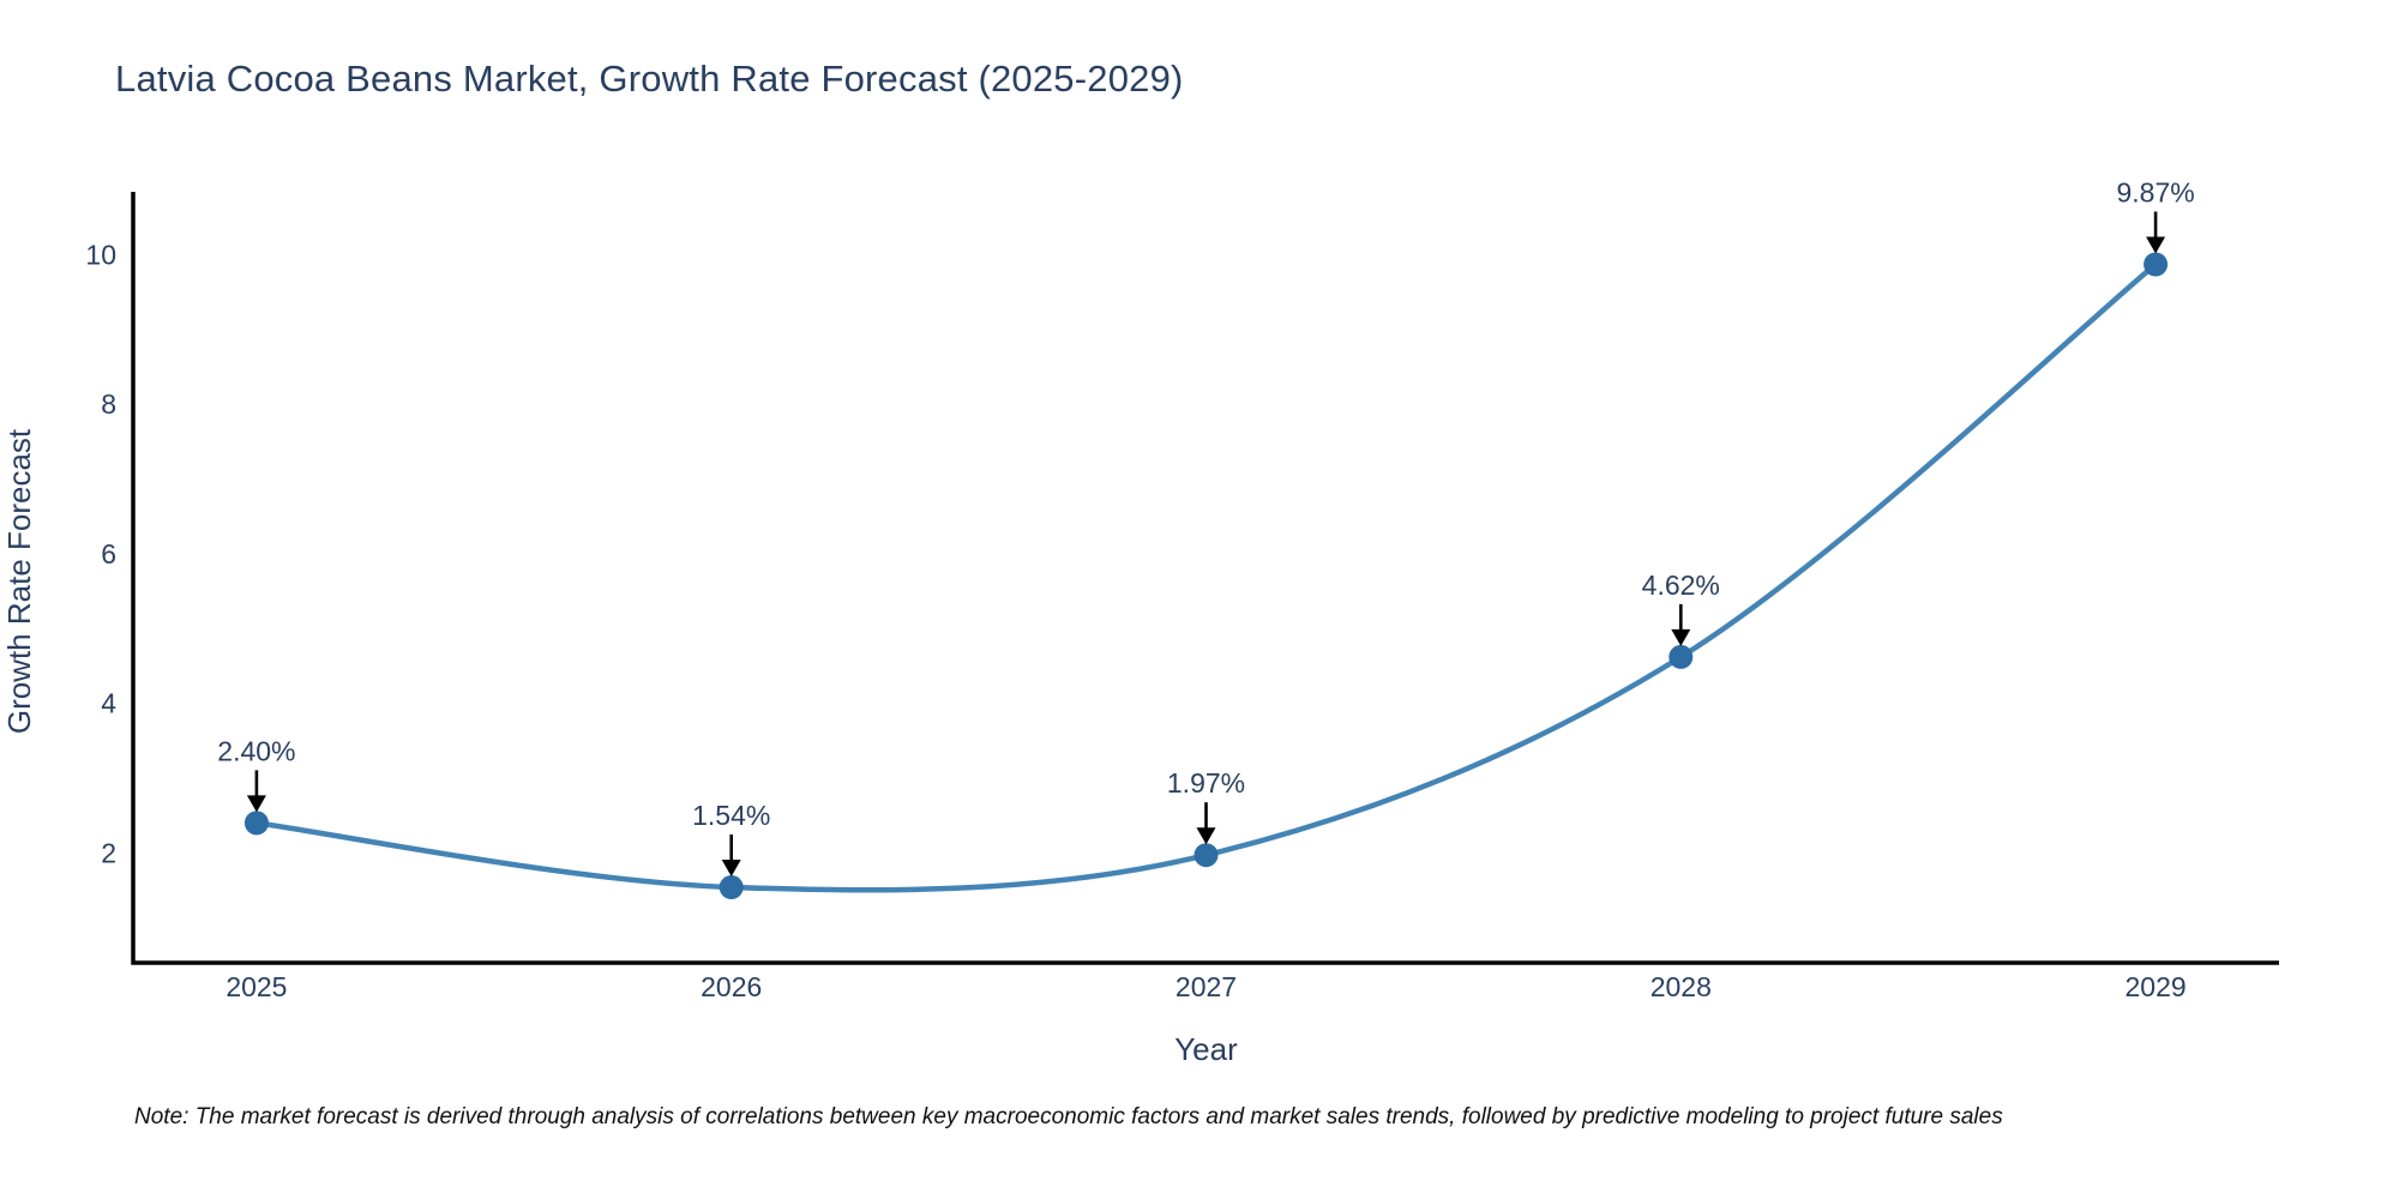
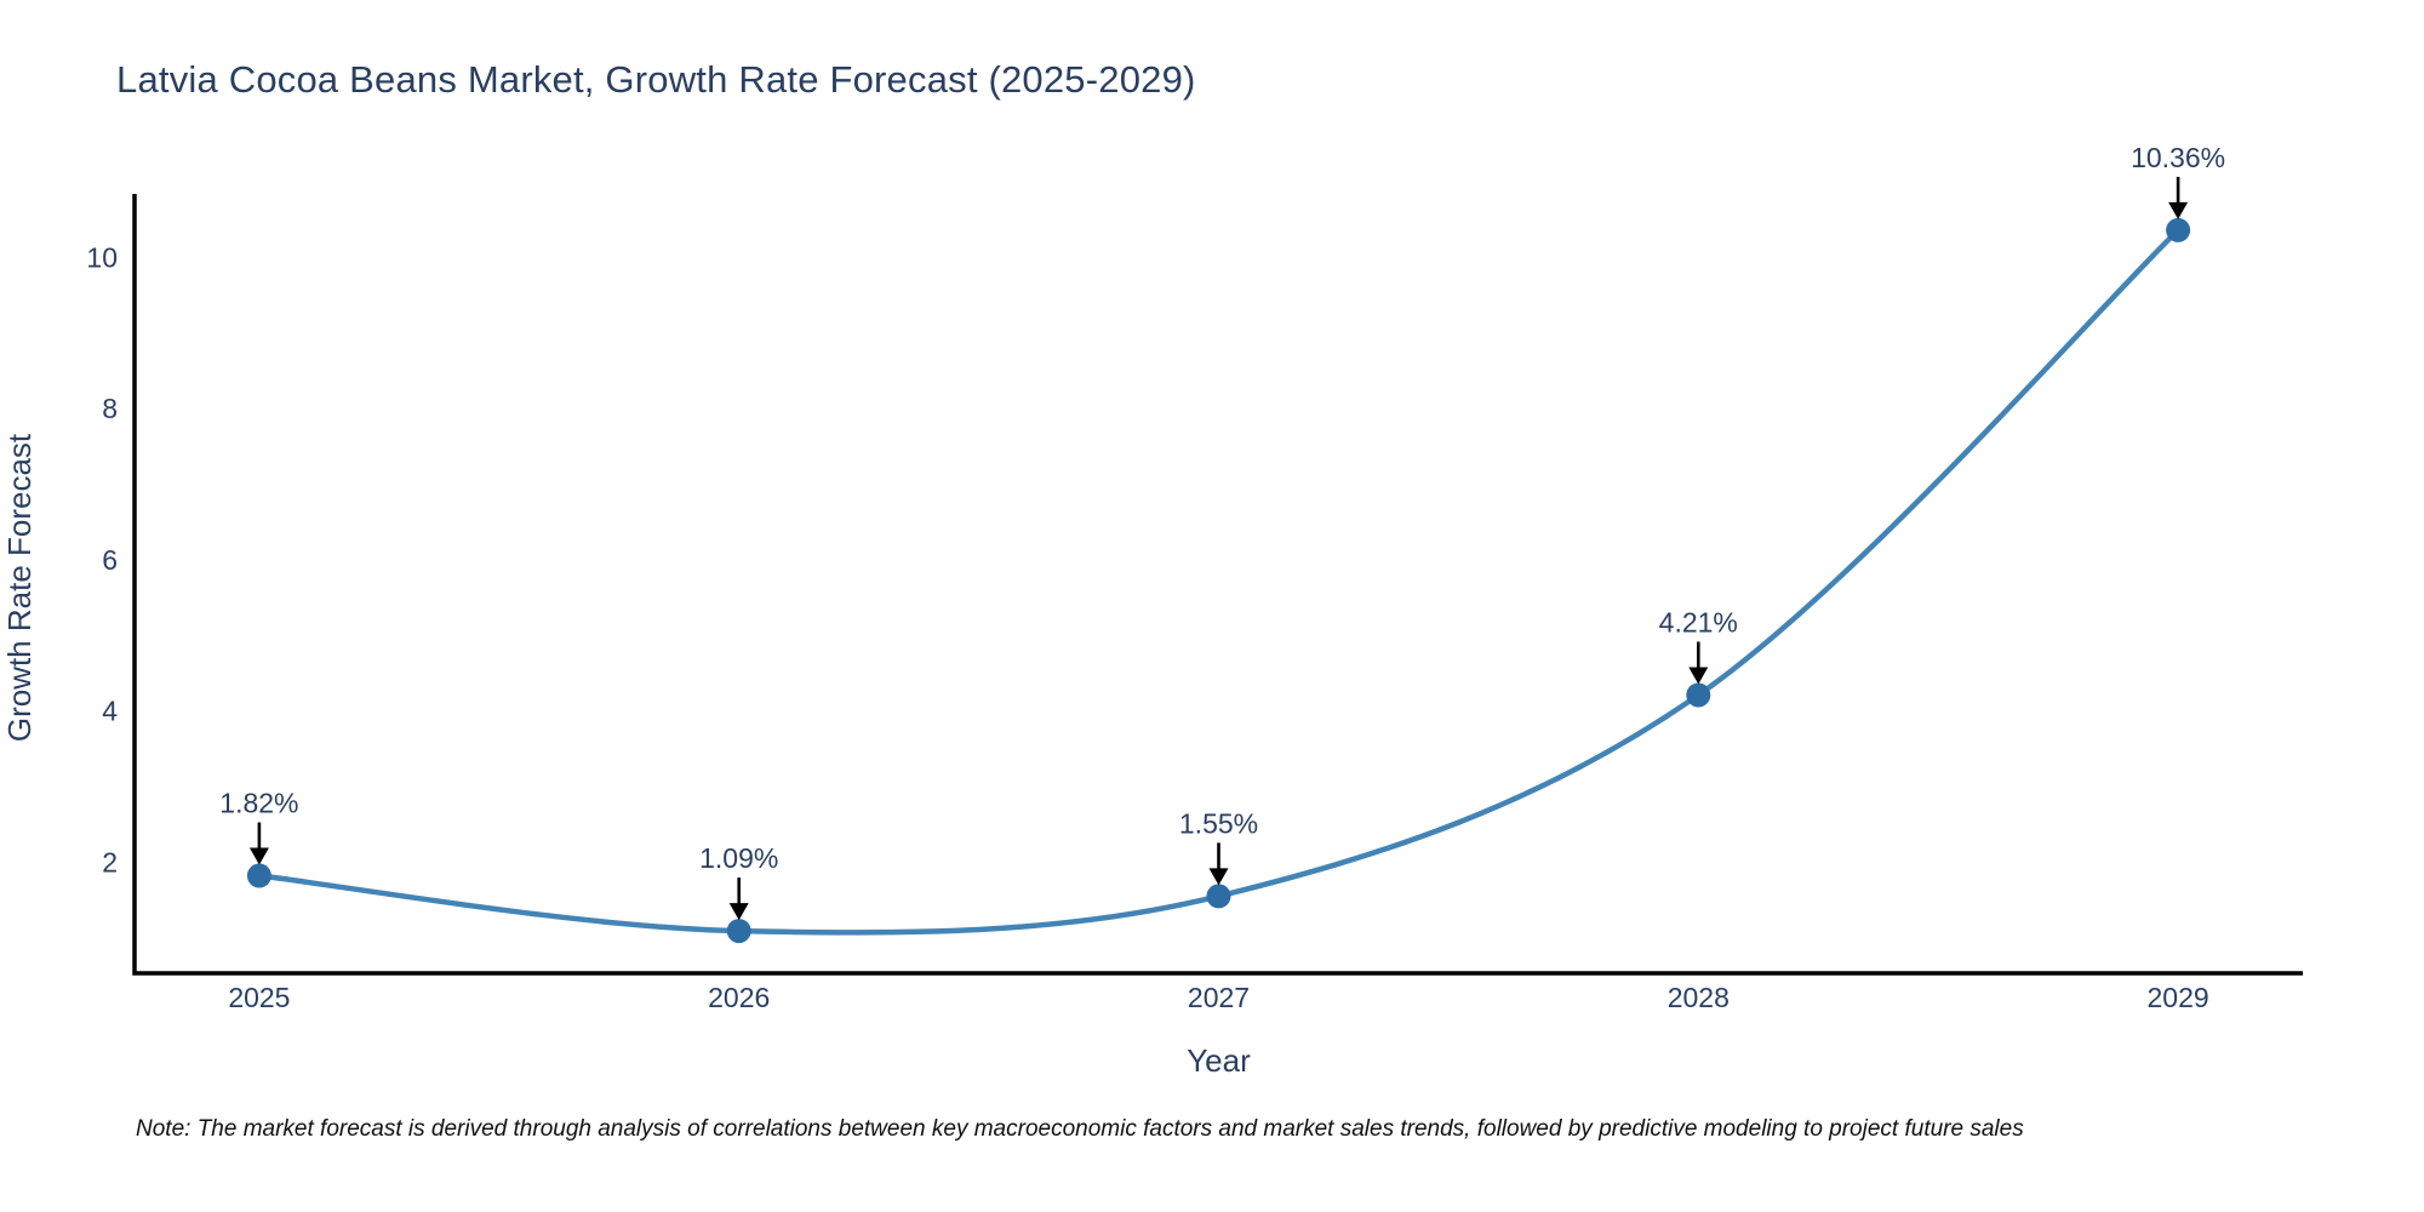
2025: 2.40% -> 1.82%
2026: 1.54% -> 1.09%
2027: 1.97% -> 1.55%
2028: 4.62% -> 4.21%
2029: 9.87% -> 10.36%
